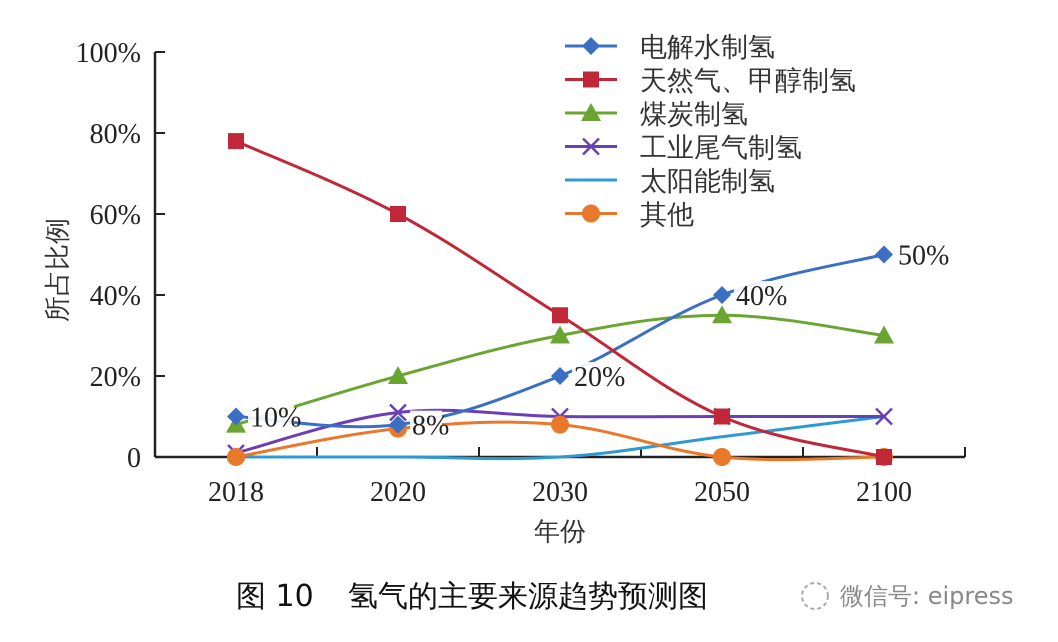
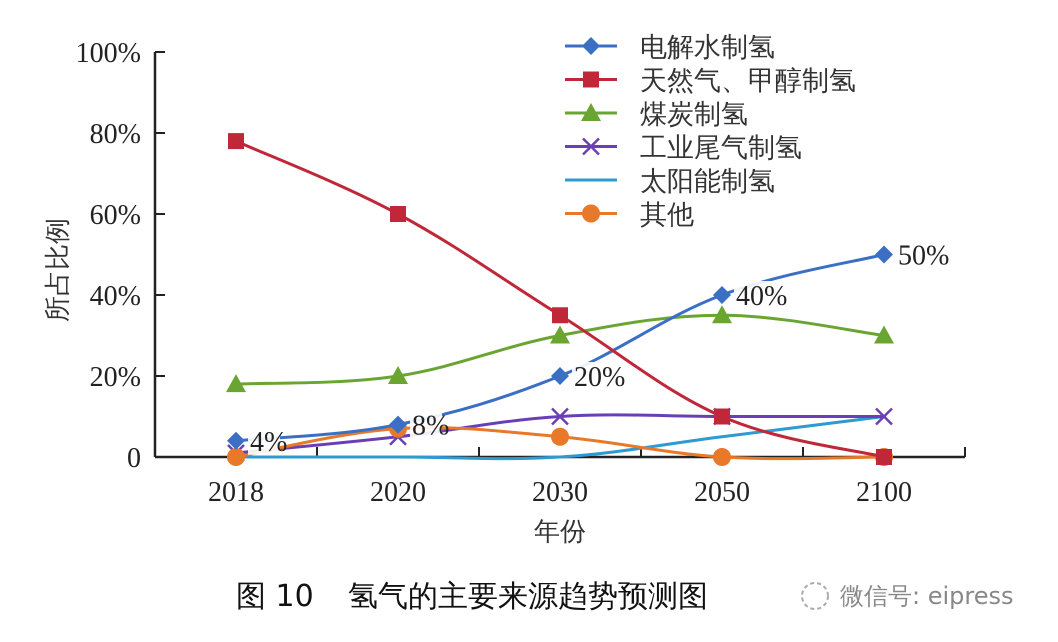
电解水制氢/2018: 10% -> 4%
煤炭制氢/2018: 8% -> 18%
工业尾气制氢/2020: 11% -> 5%
其他/2030: 8% -> 5%
